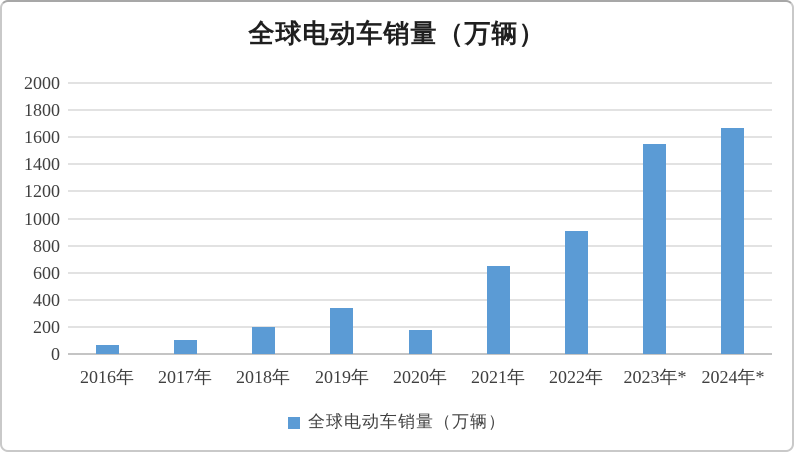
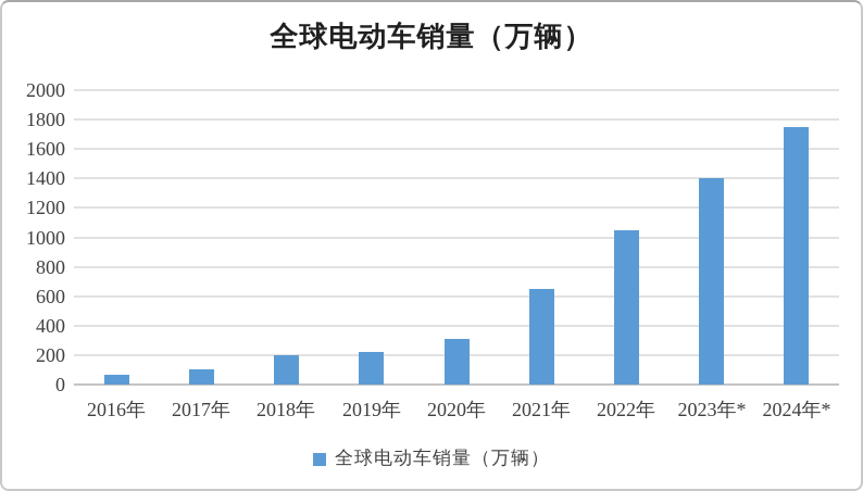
2019年: 340 -> 220
2020年: 180 -> 310
2022年: 910 -> 1050
2023年*: 1550 -> 1400
2024年*: 1670 -> 1750
